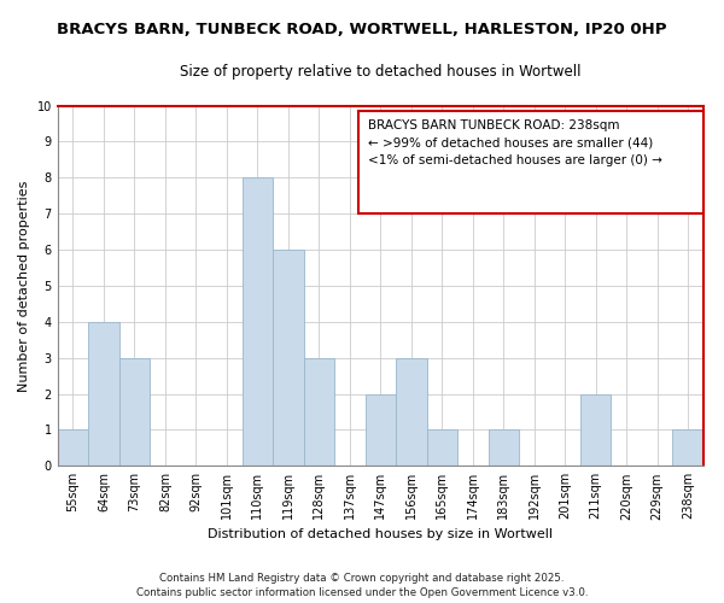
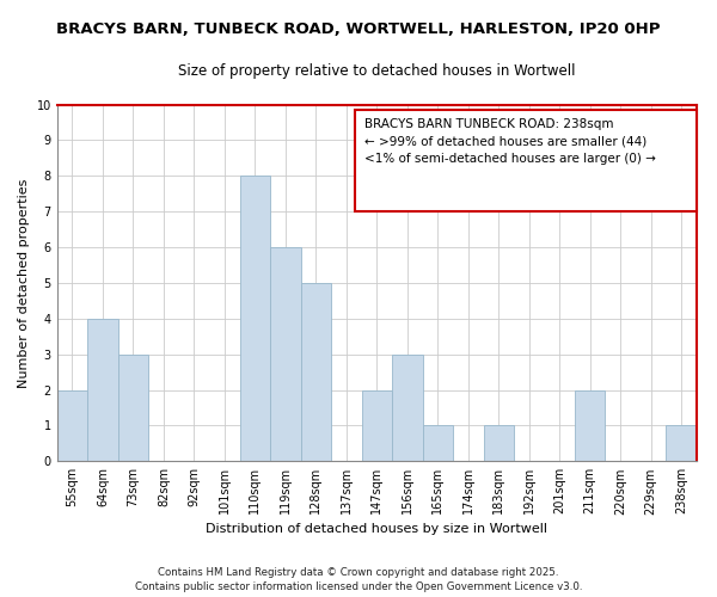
55sqm: 1 -> 2
128sqm: 3 -> 5
